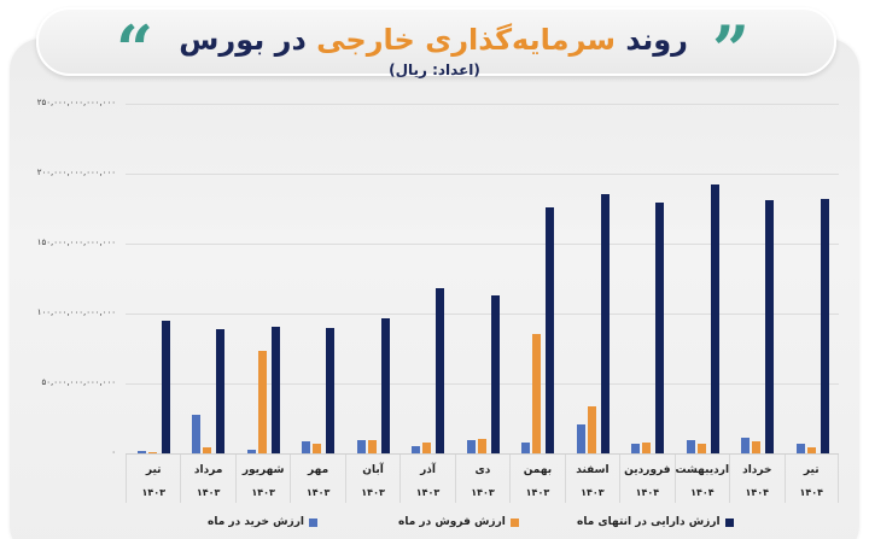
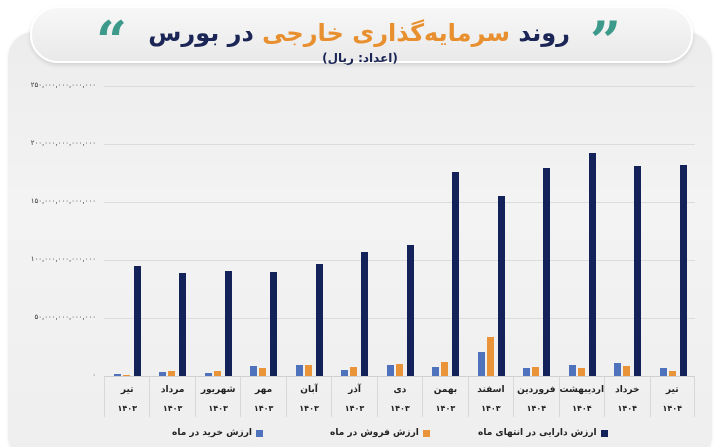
ارزش خرید در ماه/مرداد ۱۴۰۳: 28000000000000 -> 4000000000000
ارزش فروش در ماه/شهریور ۱۴۰۳: 73000000000000 -> 4000000000000
ارزش دارایی در انتهای ماه/آذر ۱۴۰۳: 118000000000000 -> 107000000000000
ارزش فروش در ماه/بهمن ۱۴۰۳: 85000000000000 -> 12000000000000
ارزش دارایی در انتهای ماه/اسفند ۱۴۰۳: 185000000000000 -> 155000000000000
